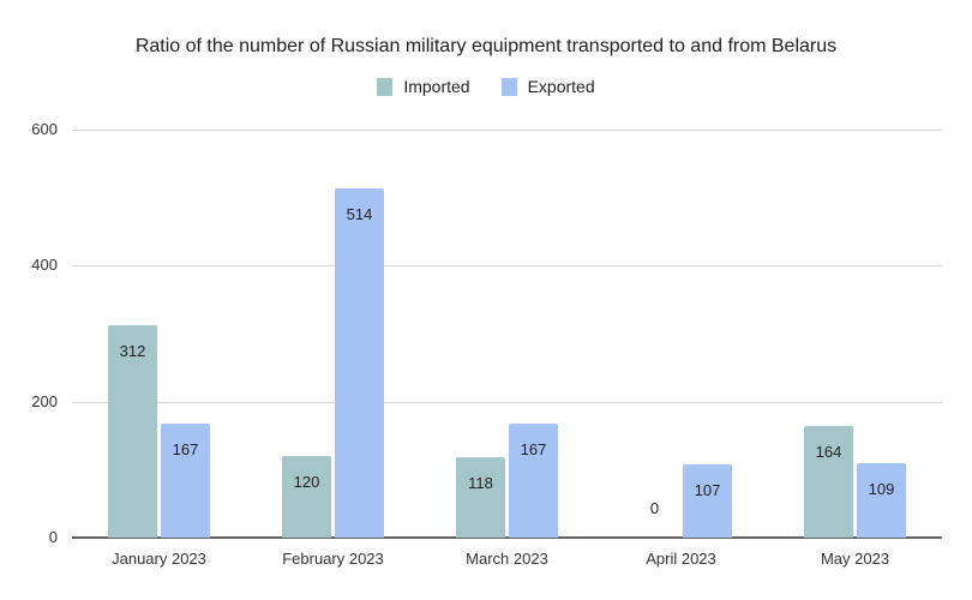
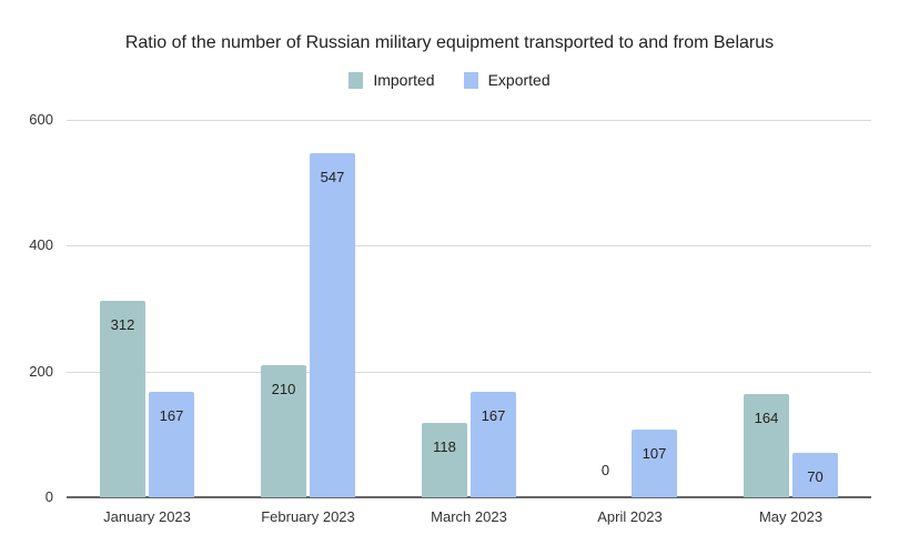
Imported/February 2023: 120 -> 210
Exported/February 2023: 514 -> 547
Exported/May 2023: 109 -> 70
